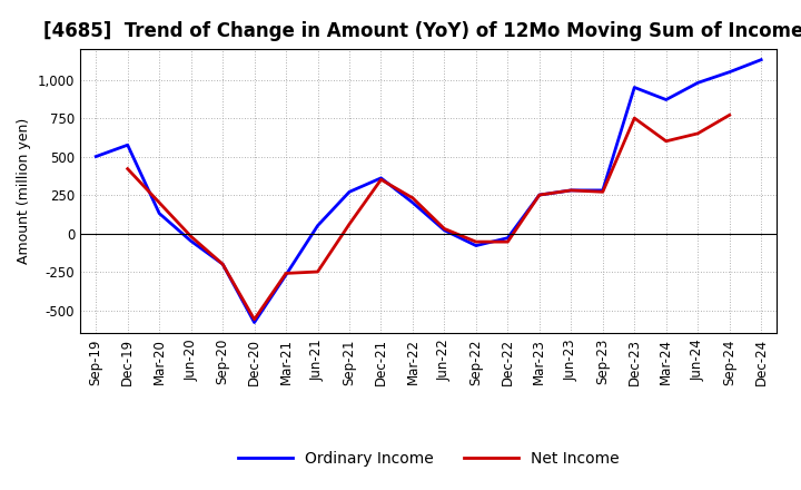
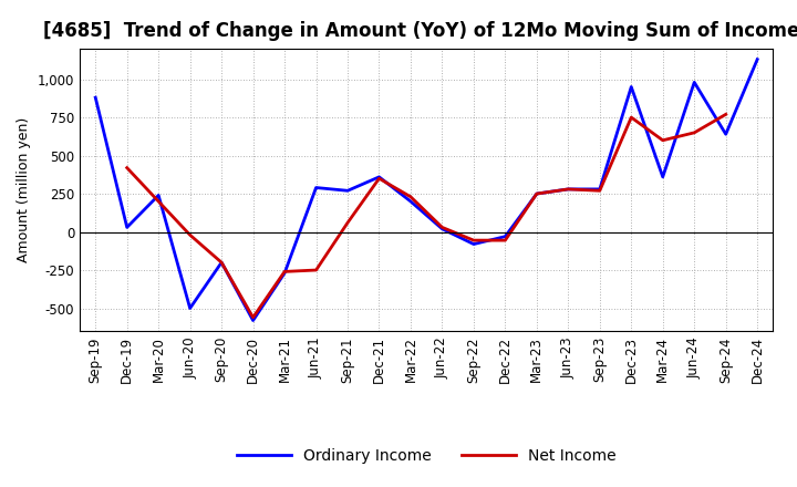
Ordinary Income/Sep-19: 500 -> 880
Ordinary Income/Dec-19: 580 -> 30
Ordinary Income/Mar-20: 130 -> 240
Ordinary Income/Jun-20: -50 -> -500
Ordinary Income/Jun-21: 50 -> 290
Ordinary Income/Mar-24: 870 -> 360
Ordinary Income/Sep-24: 1,050 -> 640
